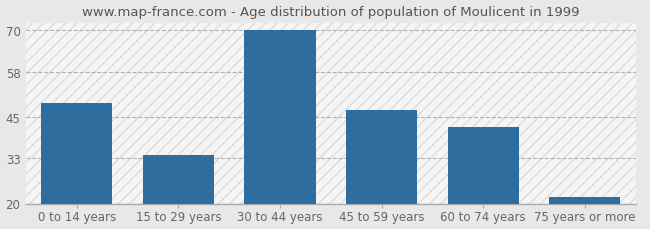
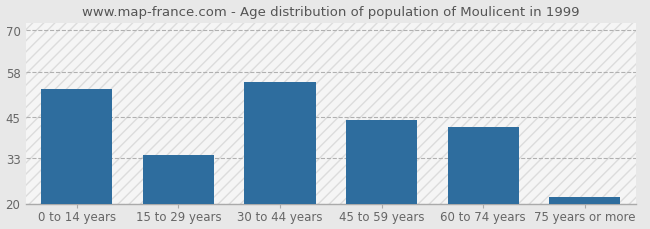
0 to 14 years: 49 -> 53
30 to 44 years: 70 -> 55
45 to 59 years: 47 -> 44
